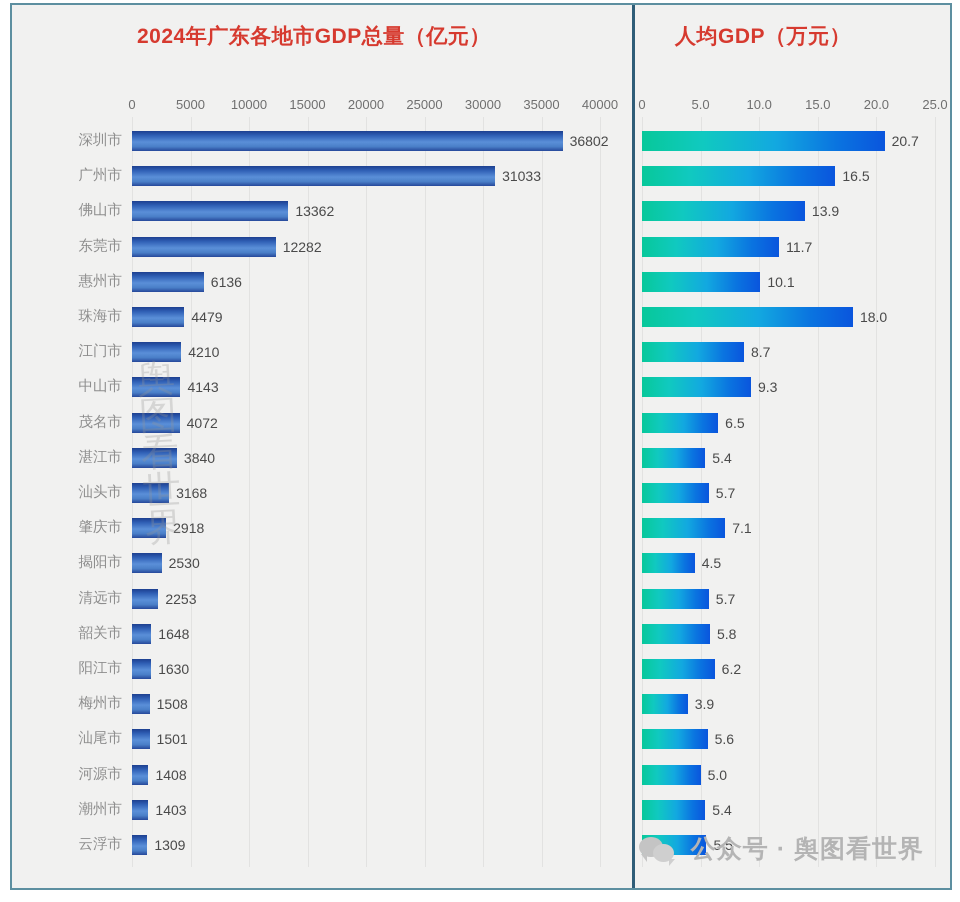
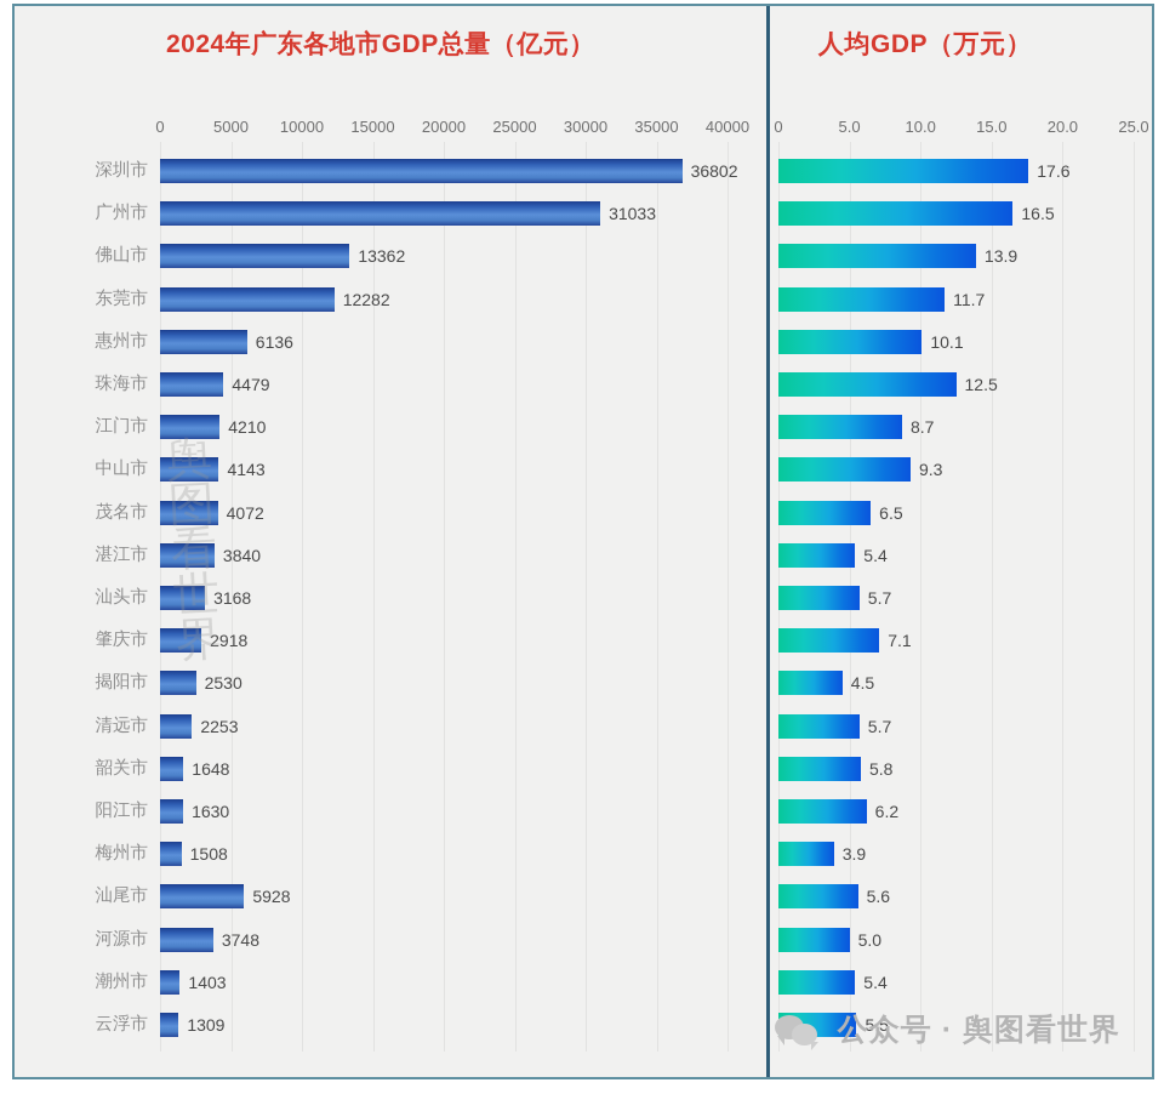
2024年广东各地市GDP总量（亿元）/汕尾市: 1501 -> 5928
2024年广东各地市GDP总量（亿元）/河源市: 1408 -> 3748
人均GDP（万元）/深圳市: 20.7 -> 17.6
人均GDP（万元）/珠海市: 18.0 -> 12.5
